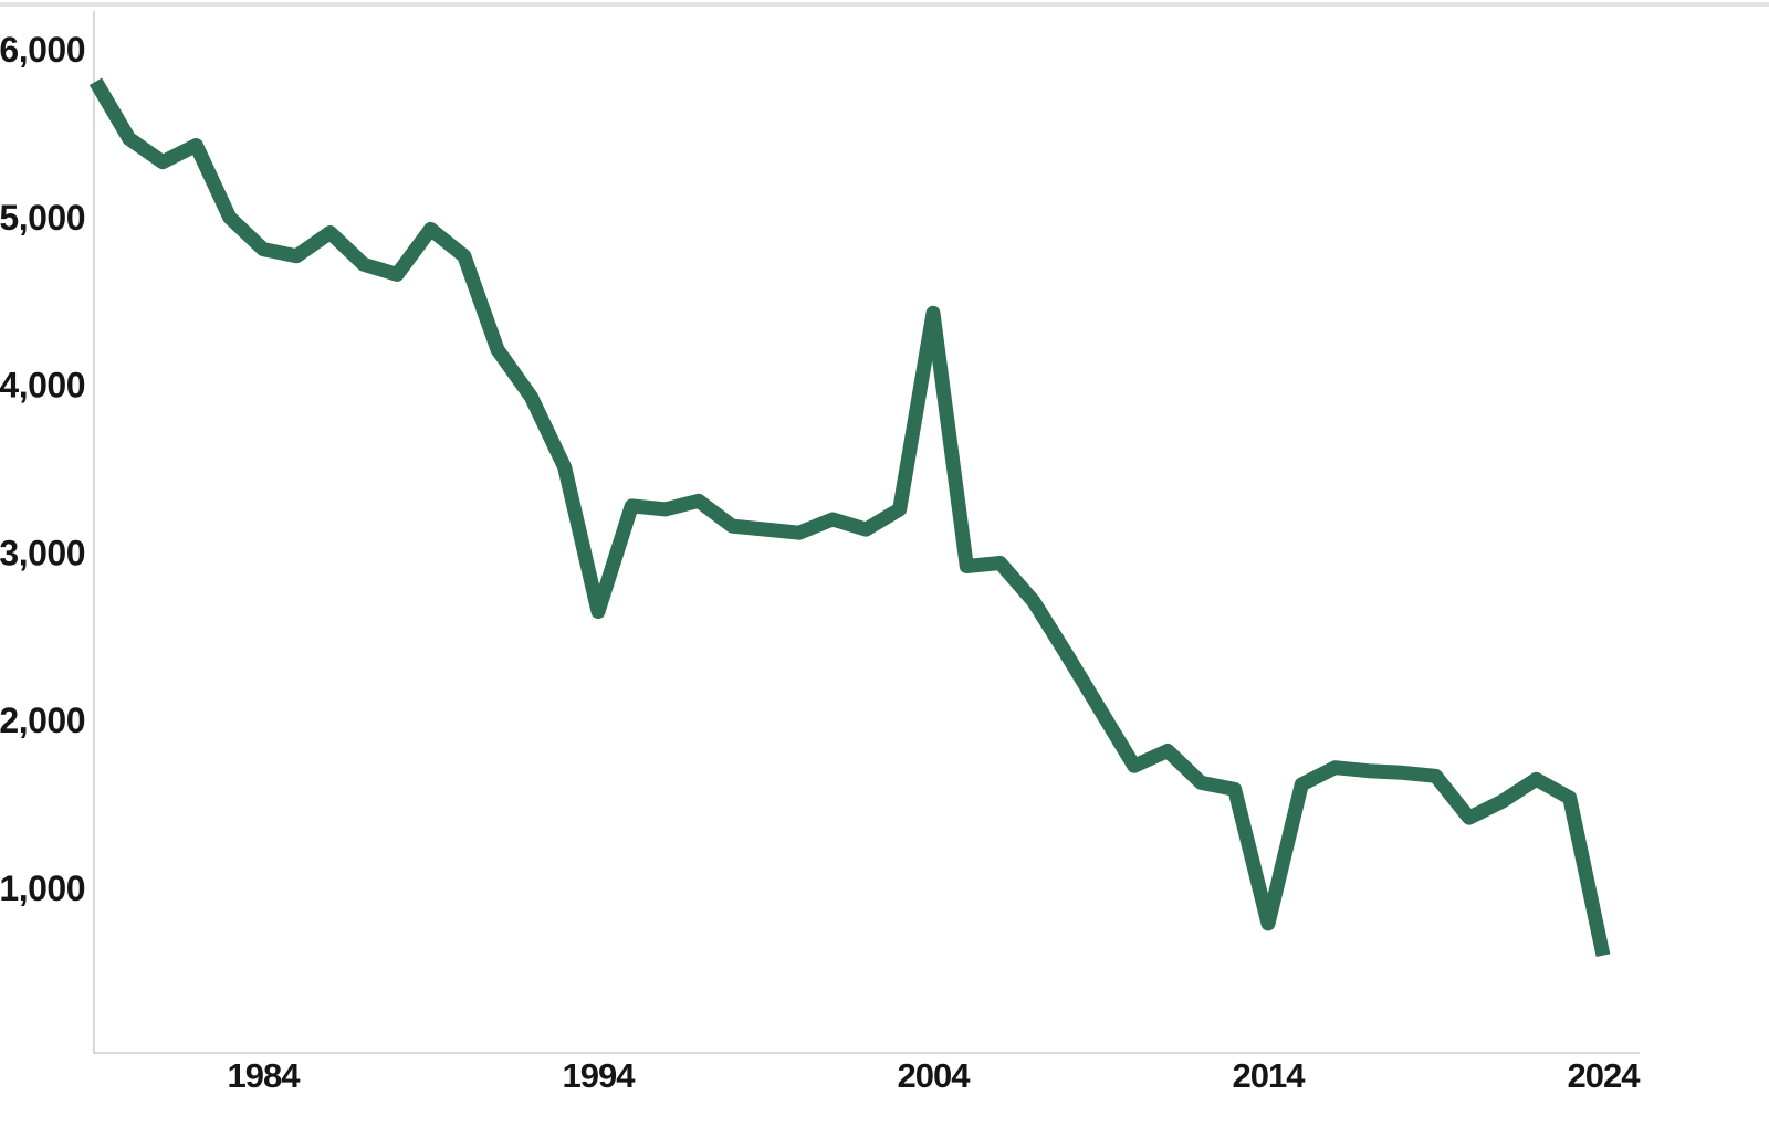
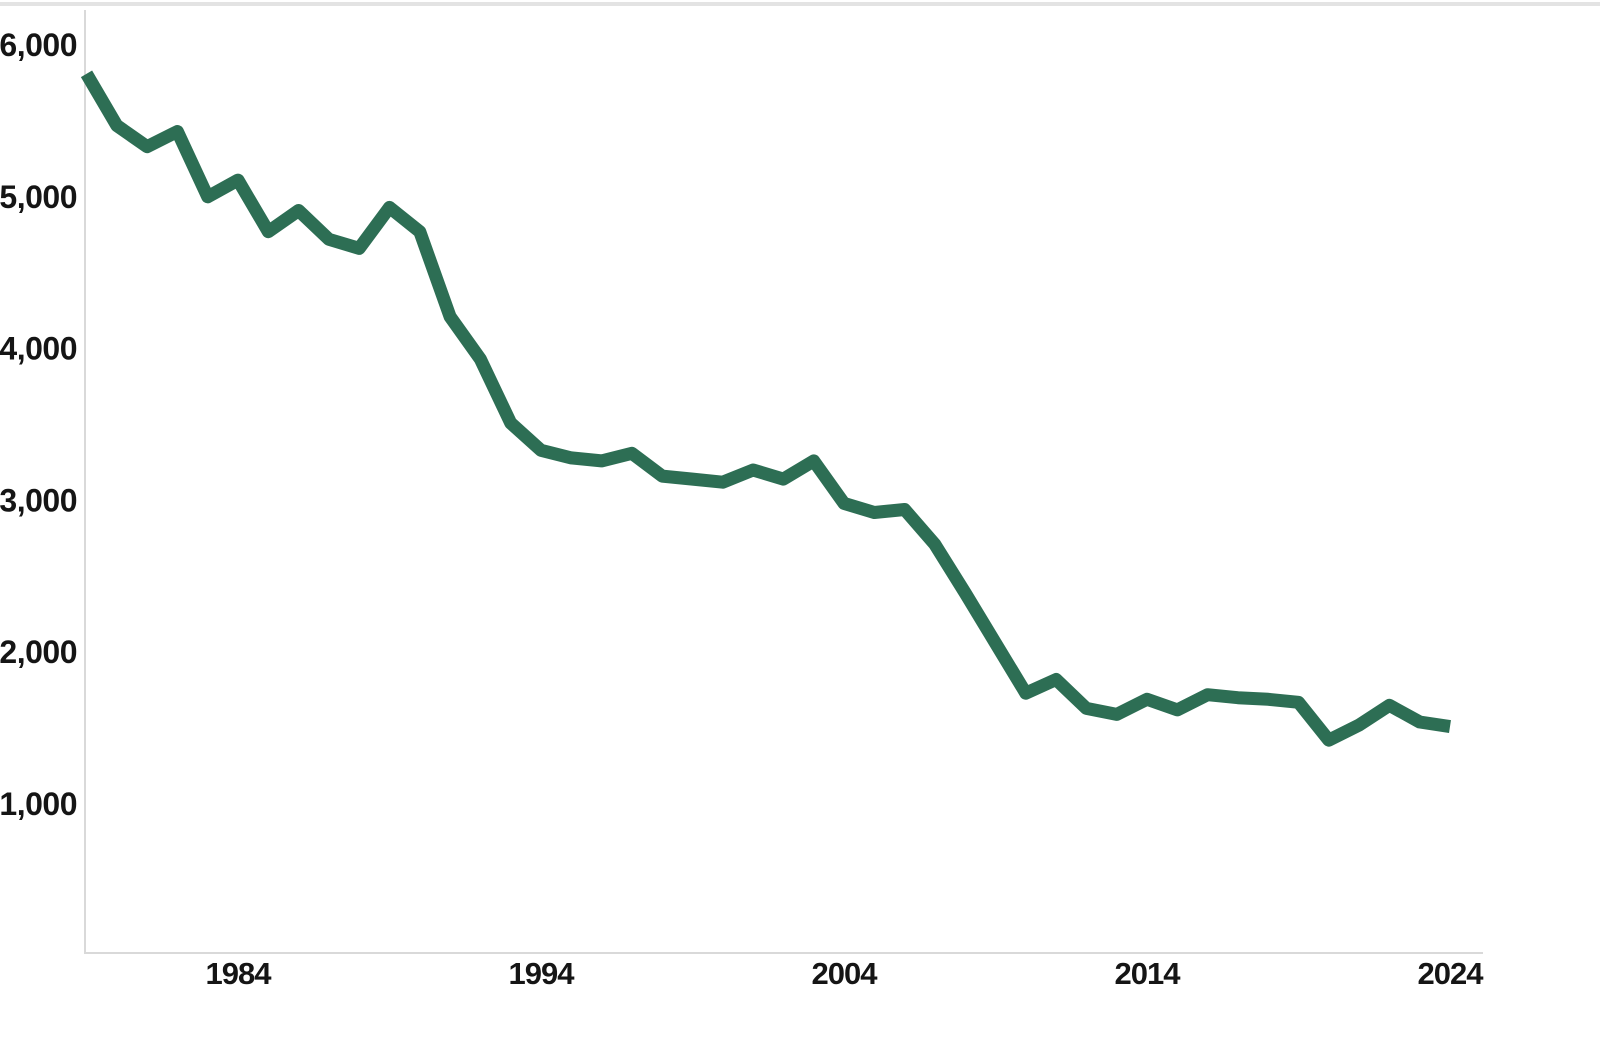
1984: 4810 -> 5110
1994: 2650 -> 3330
2004: 4430 -> 2980
2014: 790 -> 1690
2024: 600 -> 1510
